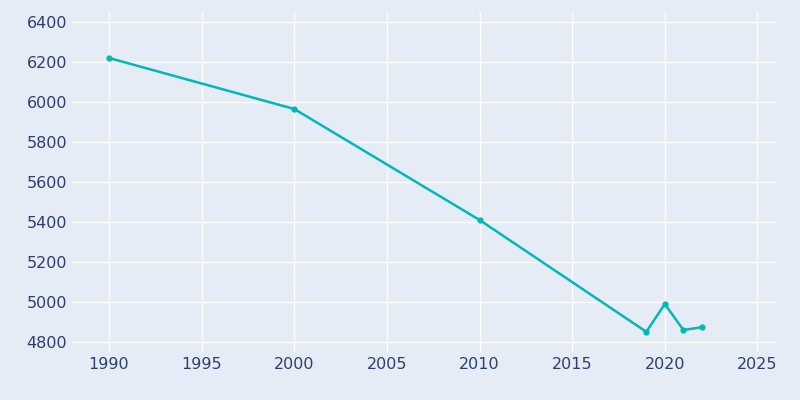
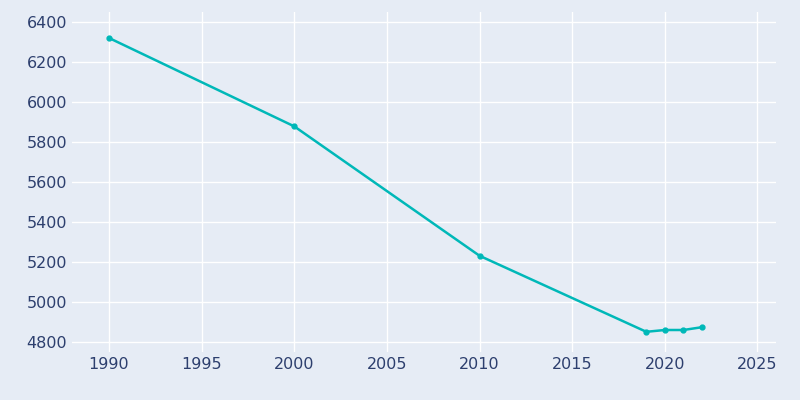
1990: 6220 -> 6320
2000: 5965 -> 5878
2010: 5410 -> 5231
2020: 4990 -> 4860
